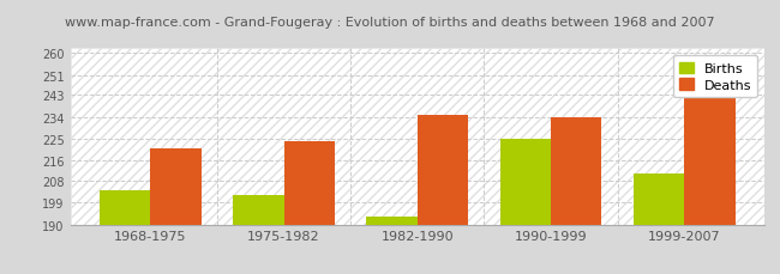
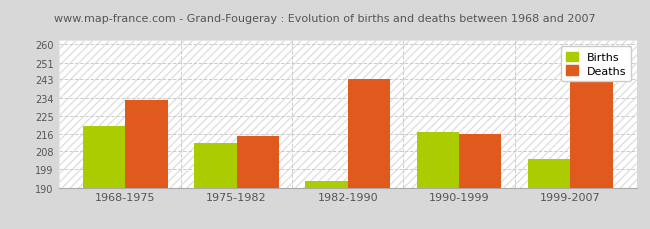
Births/1968-1975: 204 -> 220
Deaths/1968-1975: 221 -> 233
Births/1975-1982: 202 -> 212
Deaths/1975-1982: 224 -> 215
Deaths/1982-1990: 235 -> 243
Births/1990-1999: 225 -> 217
Deaths/1990-1999: 234 -> 216
Births/1999-2007: 211 -> 204
